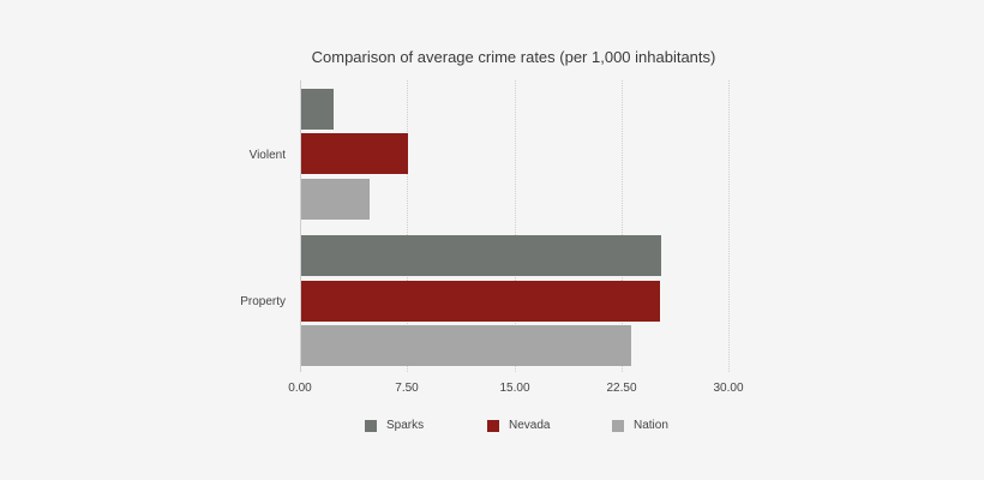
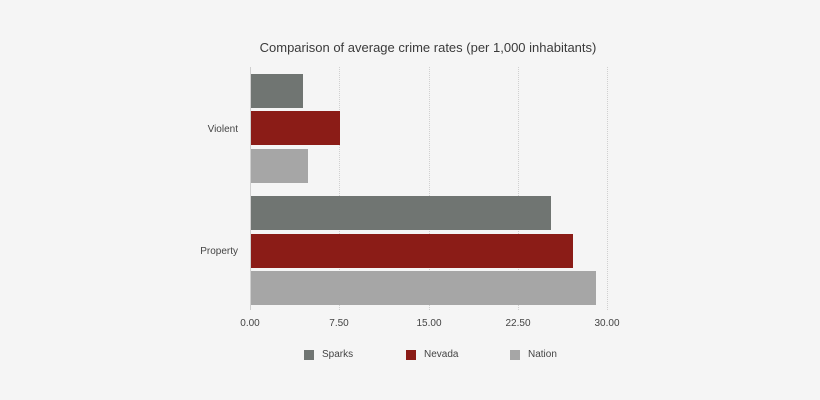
Sparks/Violent: 2.3 -> 4.4
Nevada/Property: 25.1 -> 27.1
Nation/Property: 23.1 -> 29.0
